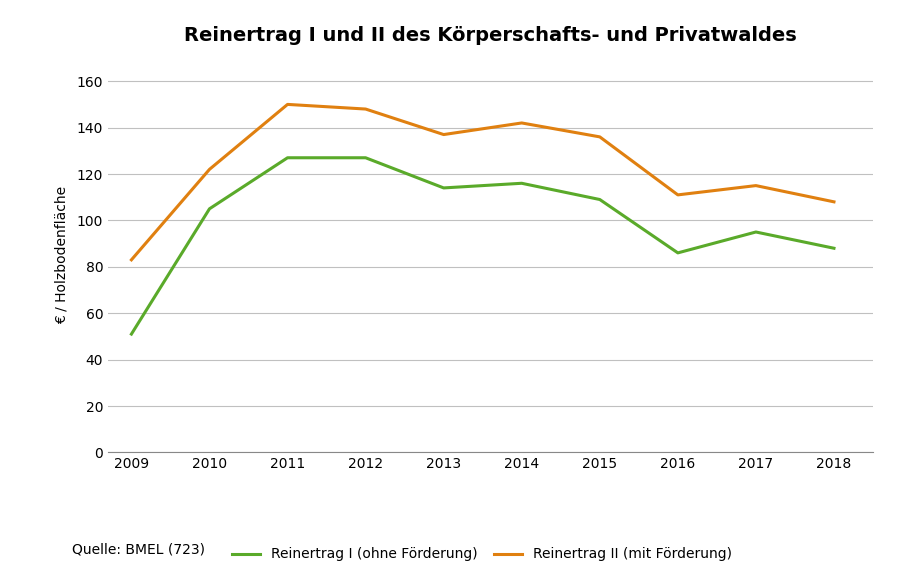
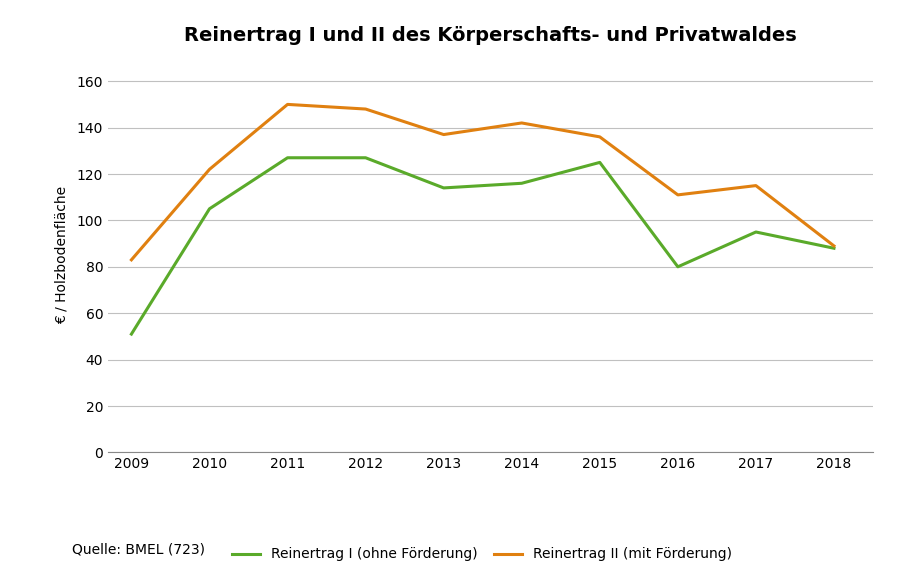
Reinertrag I (ohne Förderung)/2015: 109 -> 125
Reinertrag I (ohne Förderung)/2016: 86 -> 80
Reinertrag II (mit Förderung)/2018: 108 -> 89
